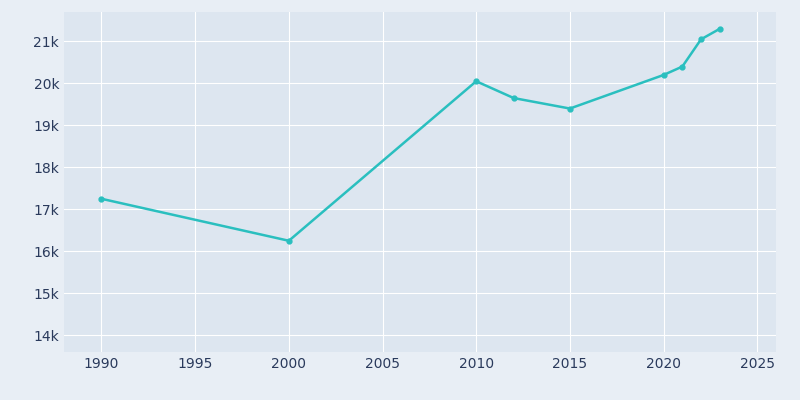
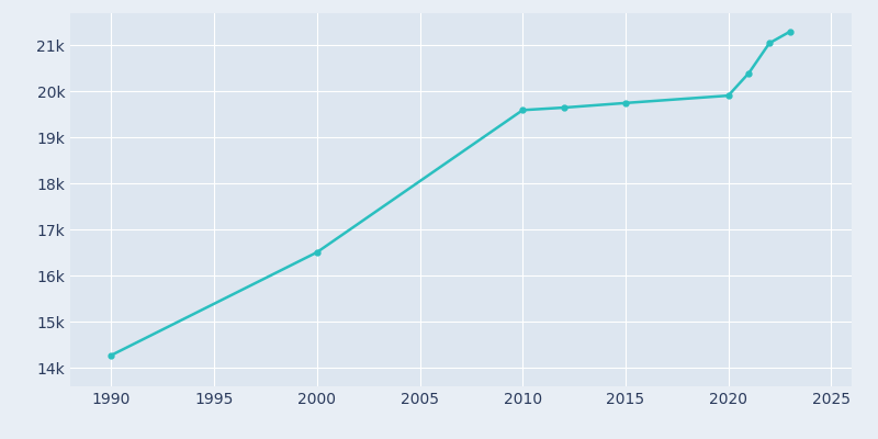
1990: 17.25k -> 14.28k
2000: 16.25k -> 16.51k
2010: 20.05k -> 19.60k
2015: 19.40k -> 19.75k
2020: 20.20k -> 19.91k
